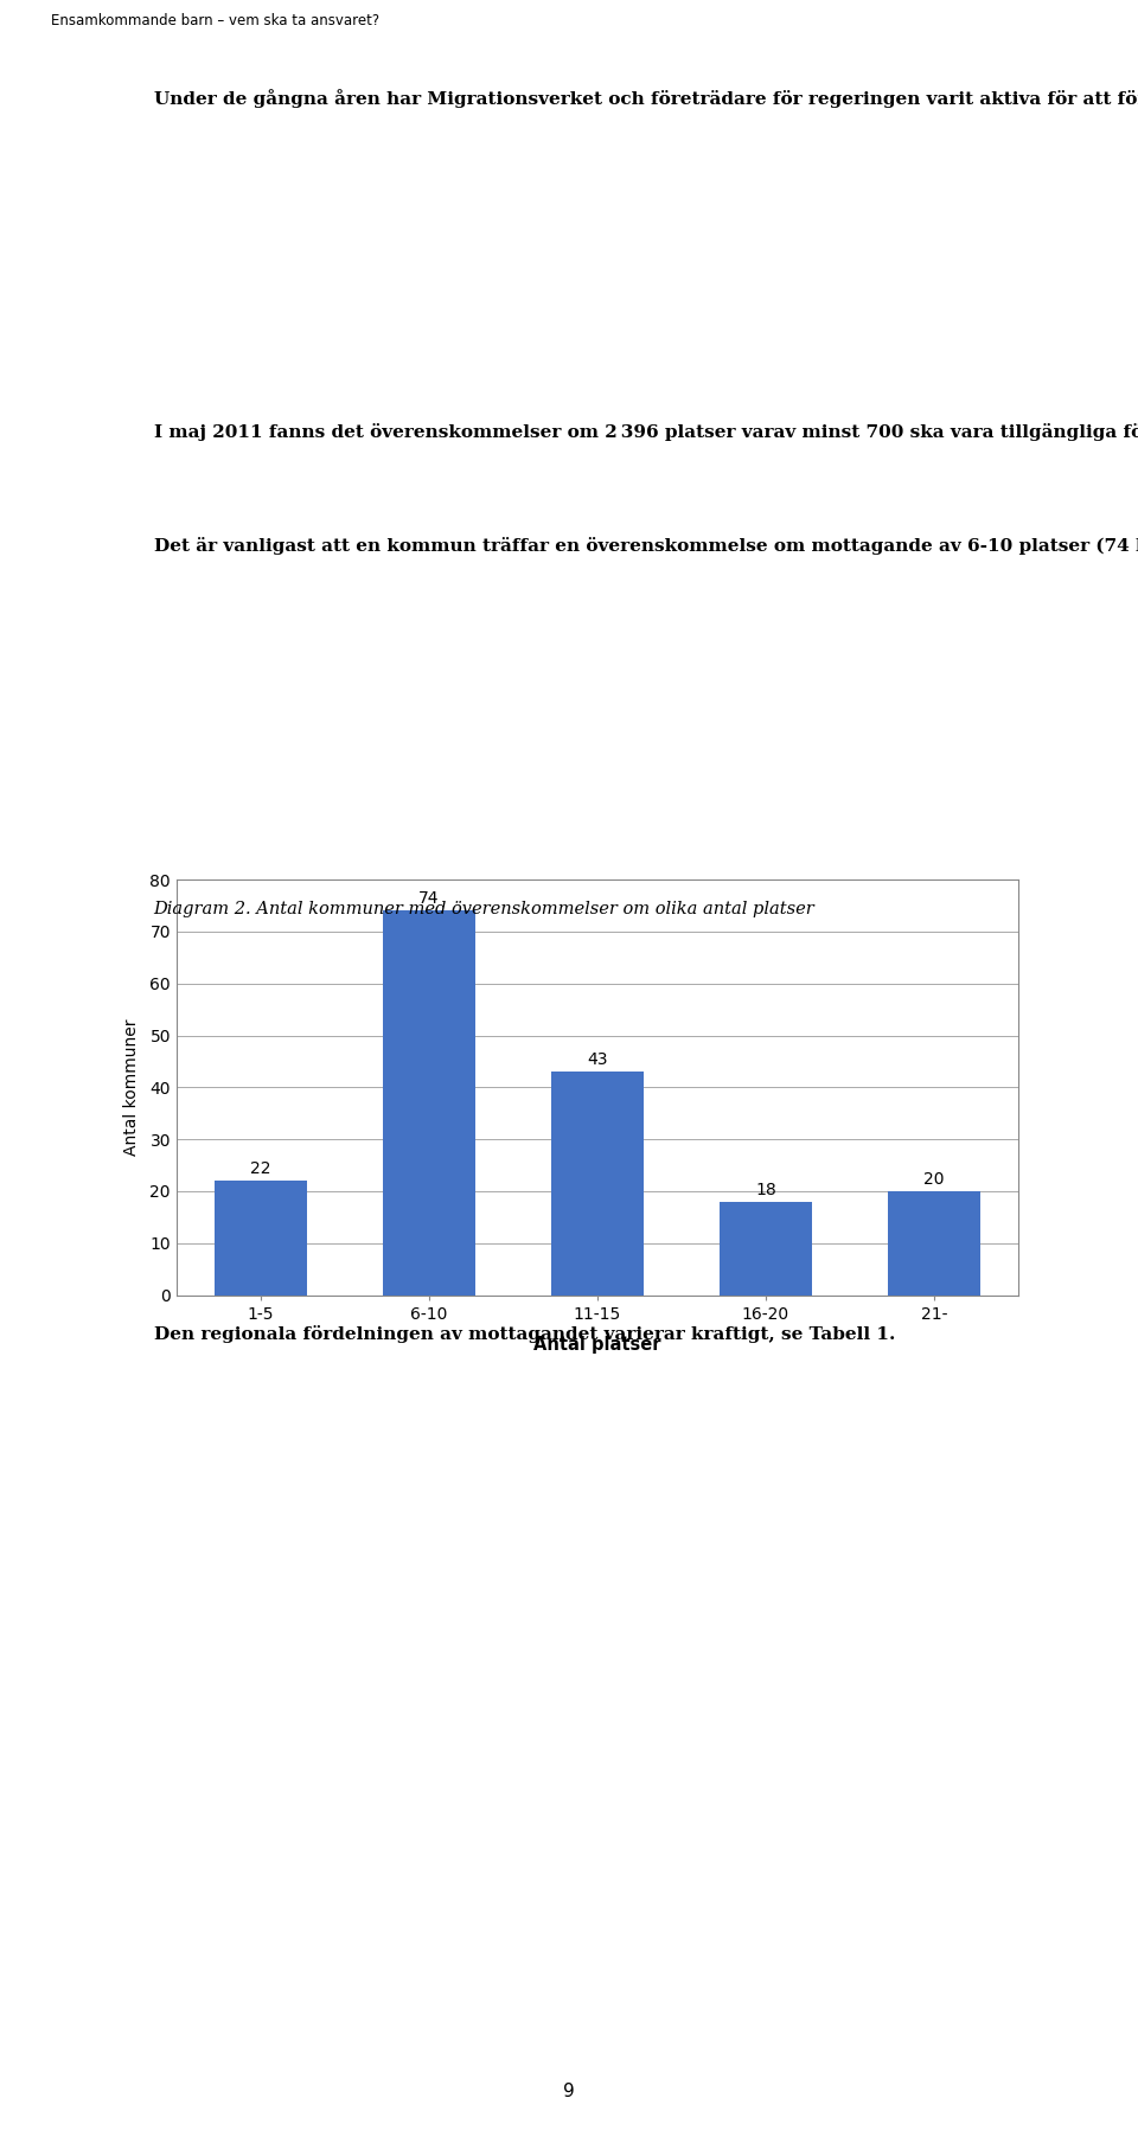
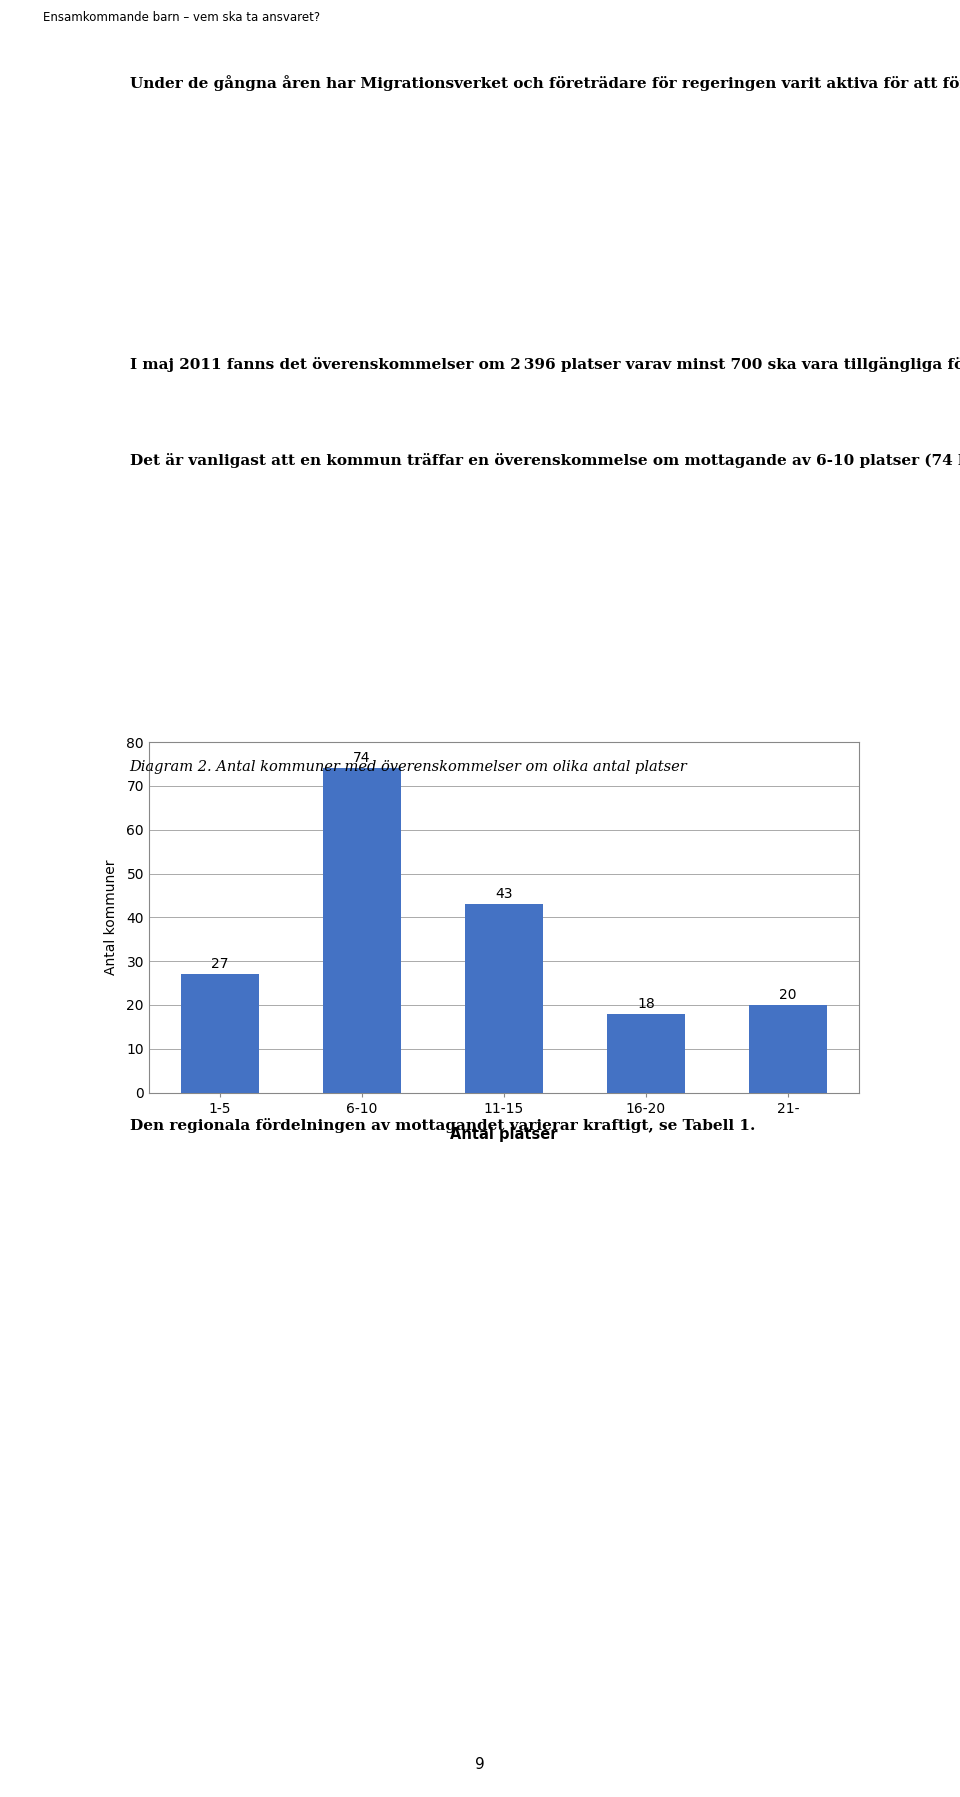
1-5: 22 -> 27
